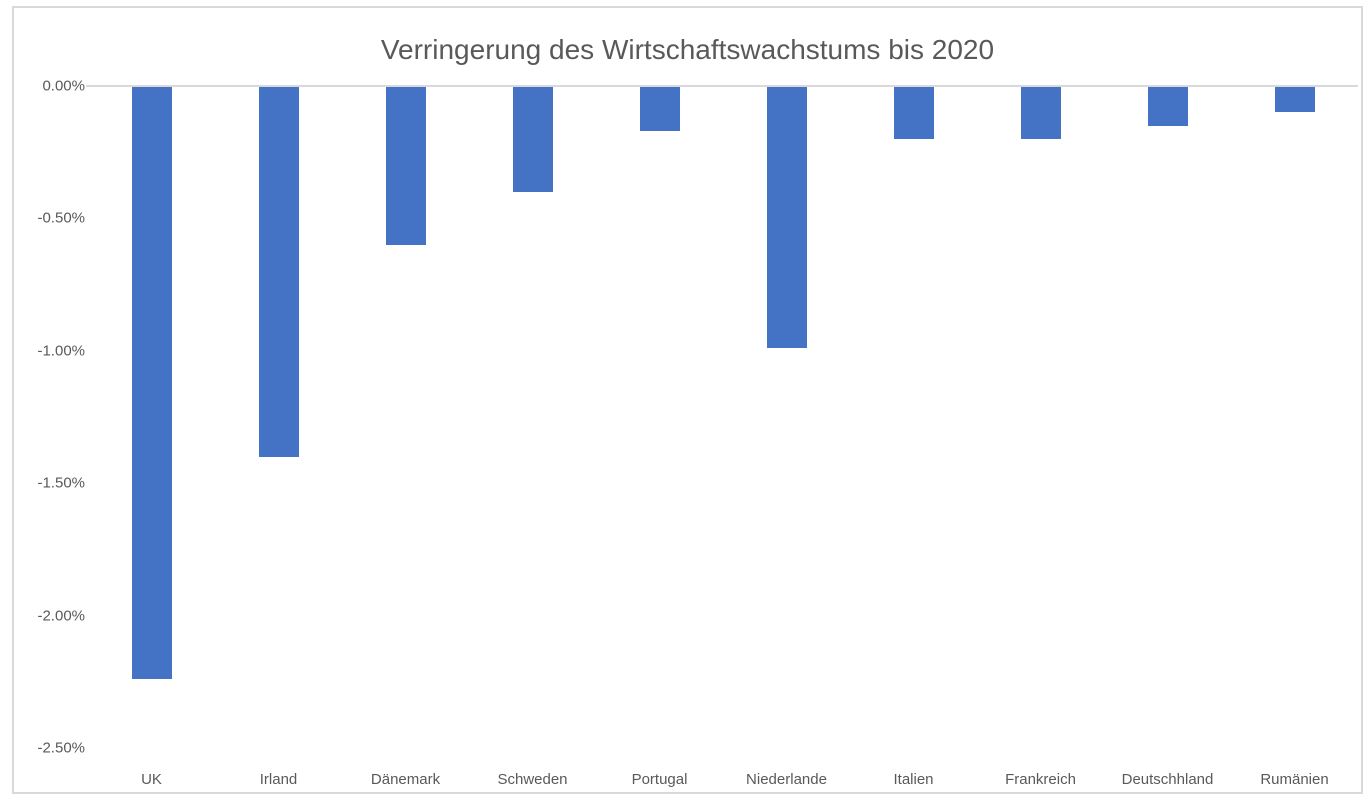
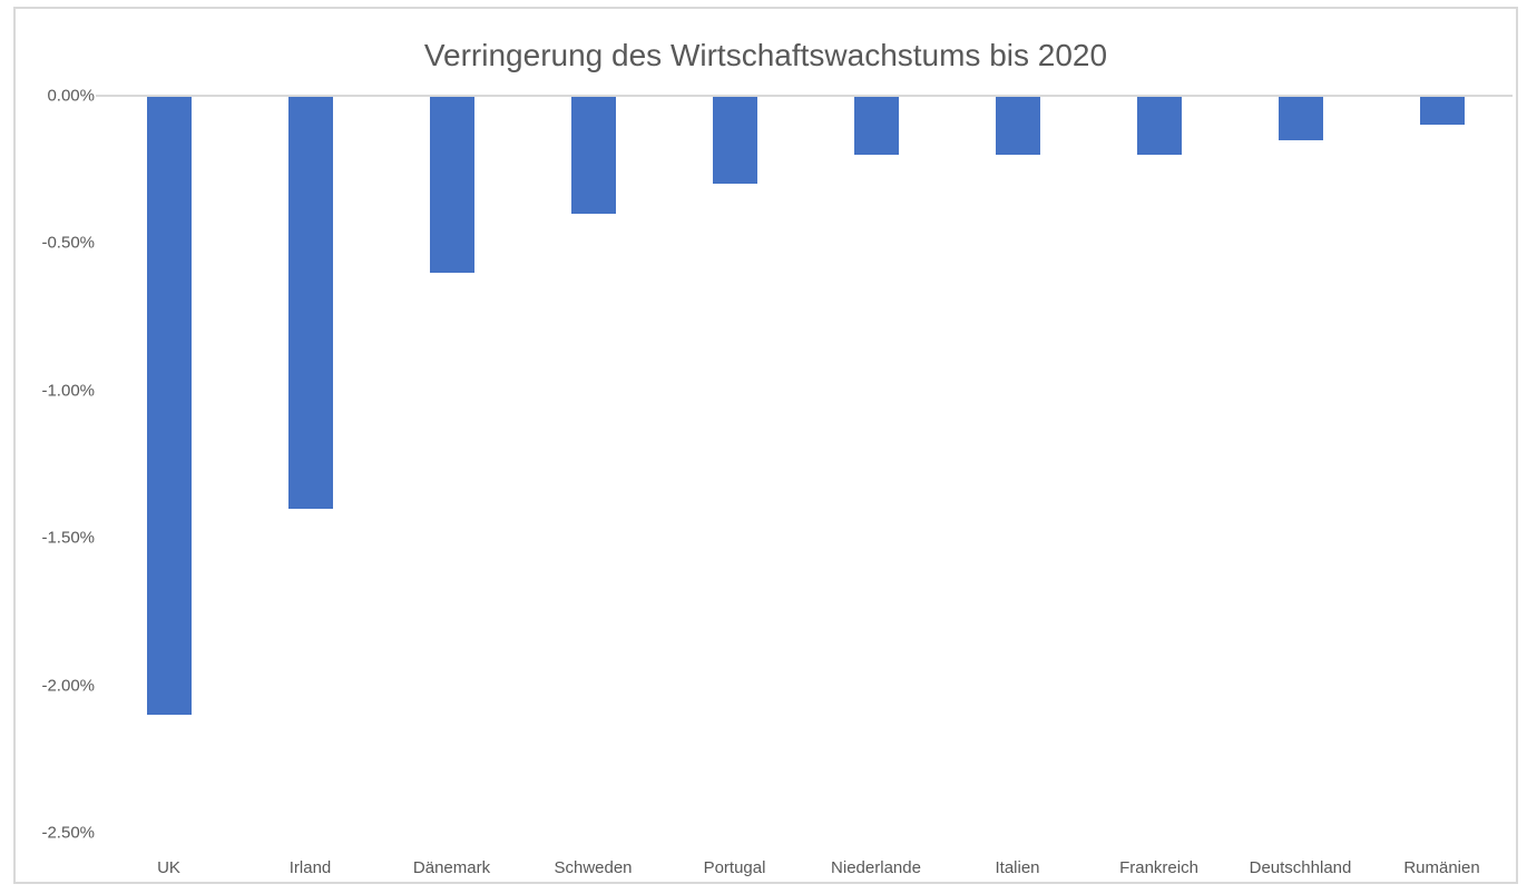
UK: -2.24% -> -2.10%
Portugal: -0.17% -> -0.30%
Niederlande: -0.99% -> -0.20%
